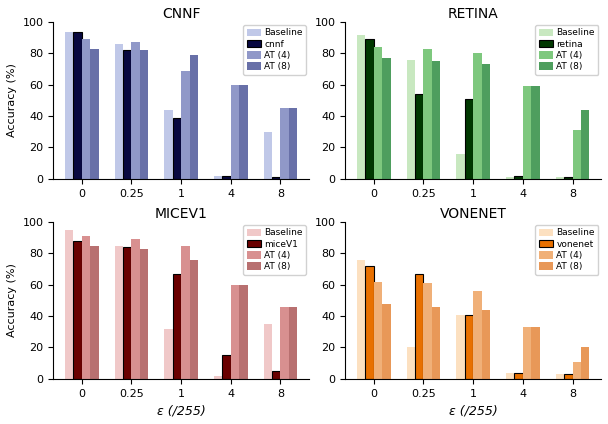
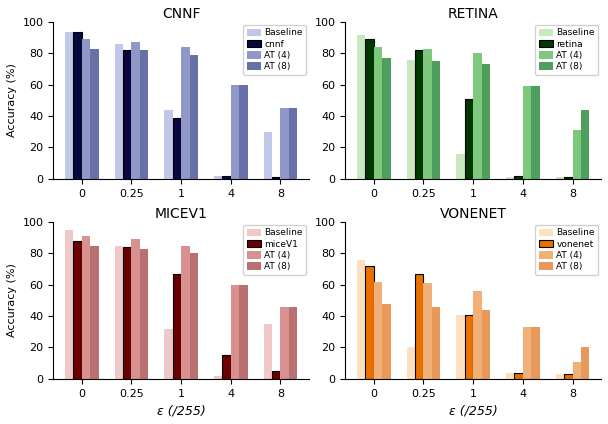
CNNF/AT (4)/1: 69 -> 84
RETINA/retina/0.25: 54 -> 82
MICEV1/AT (8)/1: 76 -> 80
